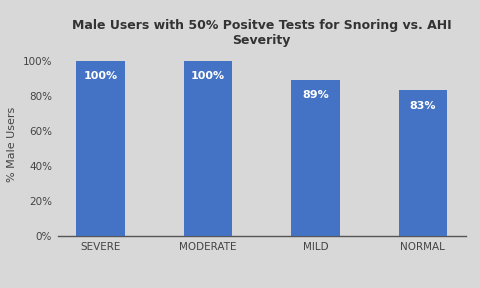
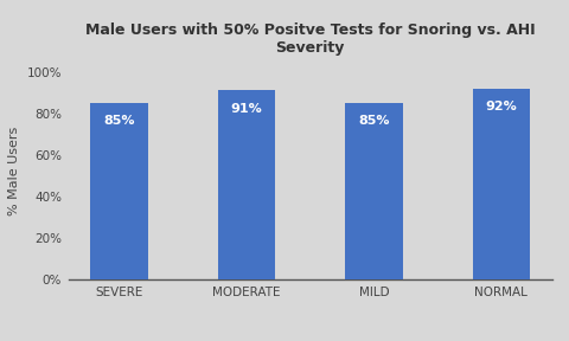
SEVERE: 100% -> 85%
MODERATE: 100% -> 91%
MILD: 89% -> 85%
NORMAL: 83% -> 92%
